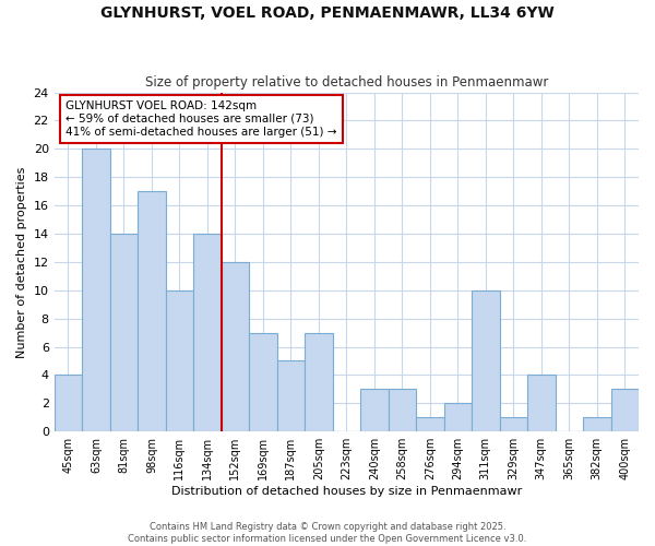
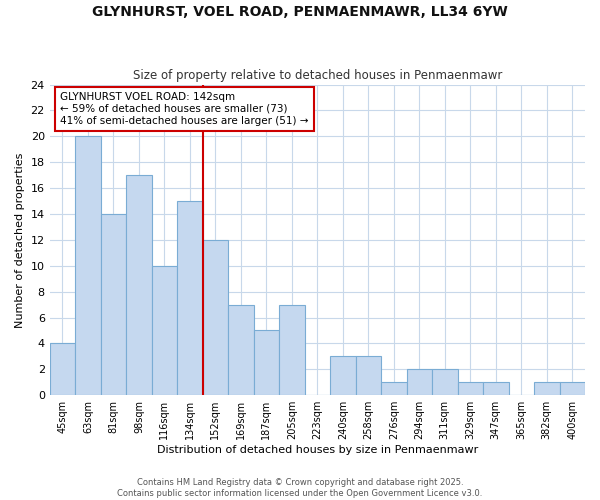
134sqm: 14 -> 15
311sqm: 10 -> 2
347sqm: 4 -> 1
400sqm: 3 -> 1
